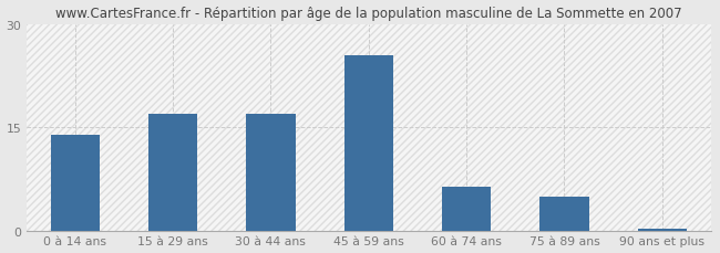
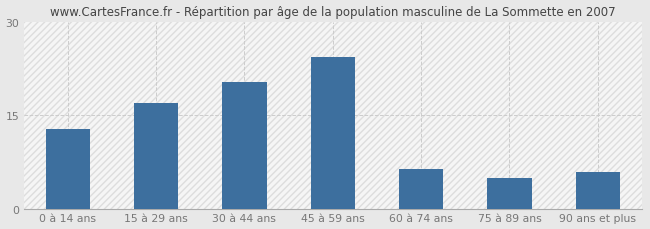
0 à 14 ans: 14.0 -> 12.8
30 à 44 ans: 17.0 -> 20.4
45 à 59 ans: 25.5 -> 24.4
90 ans et plus: 0.3 -> 6.0
